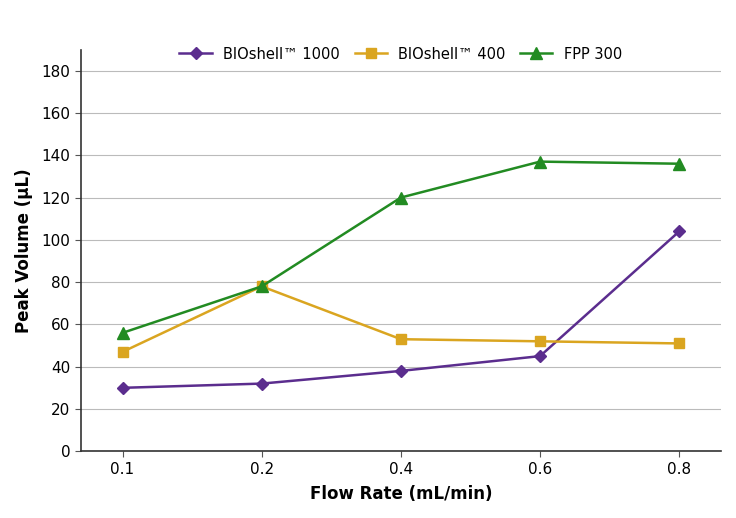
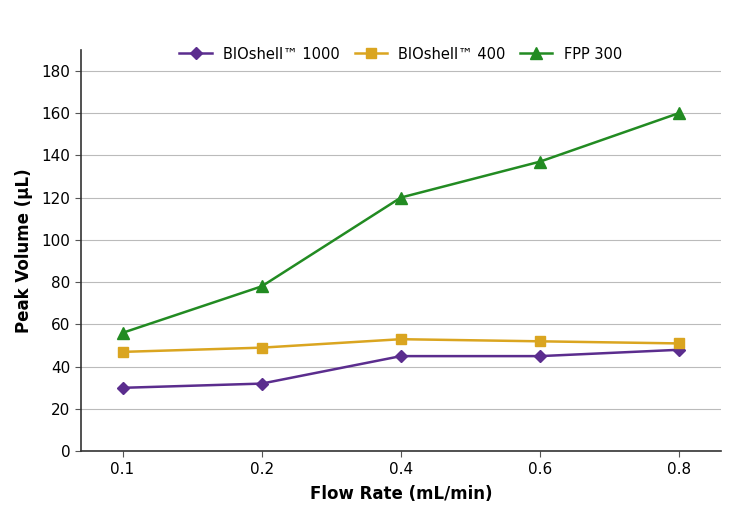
BIOshell™ 400/0.2: 78 -> 49
BIOshell™ 1000/0.4: 38 -> 45
BIOshell™ 1000/0.8: 104 -> 48
FPP 300/0.8: 136 -> 160
